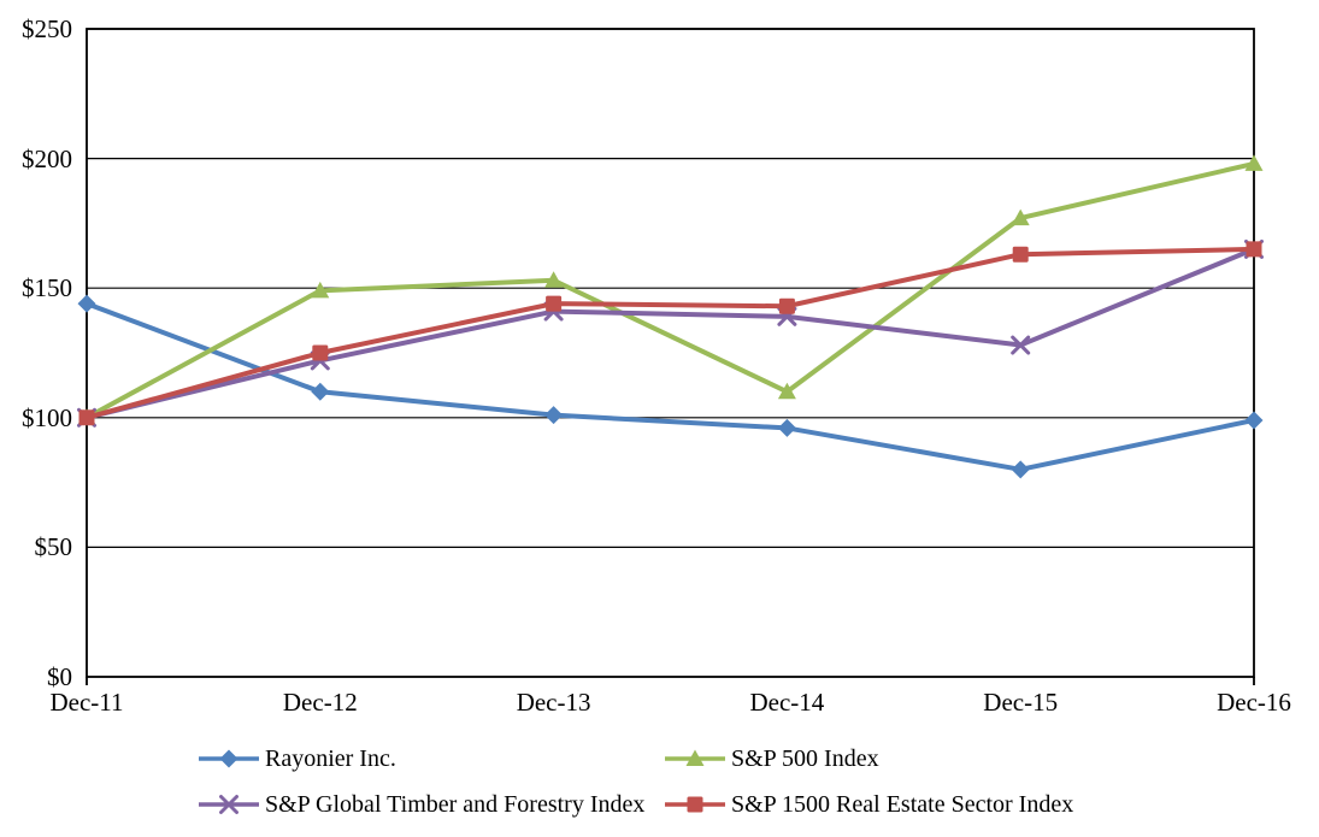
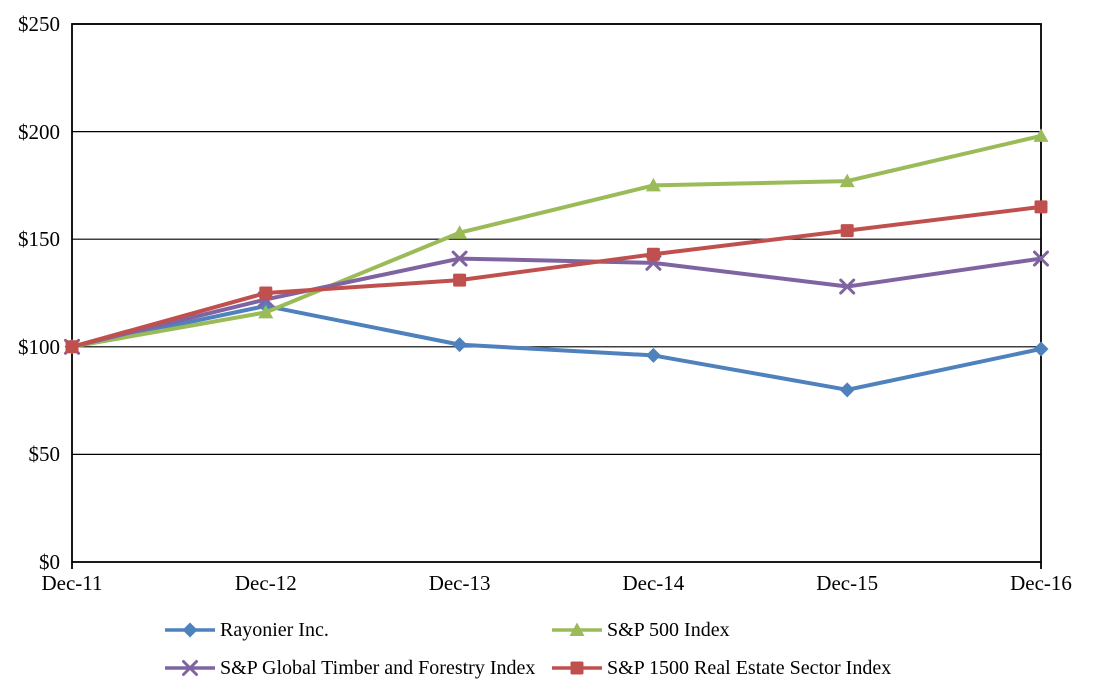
Rayonier Inc./Dec-11: $144 -> $100
Rayonier Inc./Dec-12: $110 -> $119
S&P 500 Index/Dec-12: $149 -> $116
S&P 1500 Real Estate Sector Index/Dec-13: $144 -> $131
S&P 500 Index/Dec-14: $110 -> $175
S&P 1500 Real Estate Sector Index/Dec-15: $163 -> $154
S&P Global Timber and Forestry Index/Dec-16: $165 -> $141
